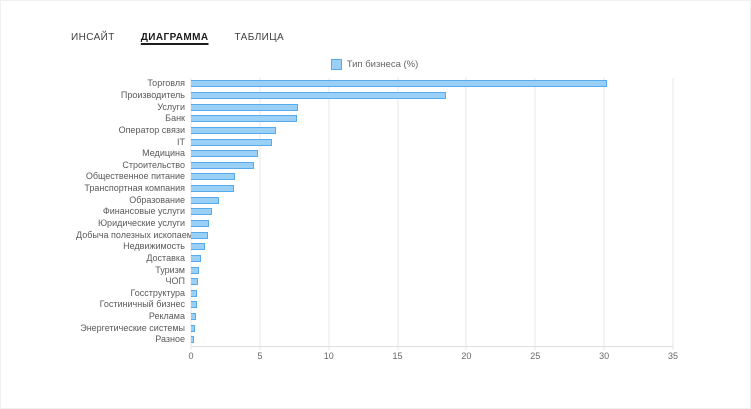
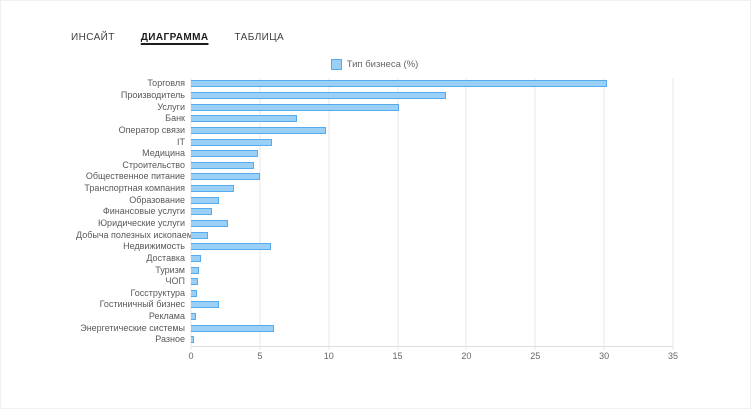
Услуги: 7.8 -> 15.1
Оператор связи: 6.2 -> 9.8
Общественное питание: 3.2 -> 5.0
Юридические услуги: 1.3 -> 2.7
Недвижимость: 1.0 -> 5.8
Гостиничный бизнес: 0.4 -> 2.0
Энергетические системы: 0.3 -> 6.0
